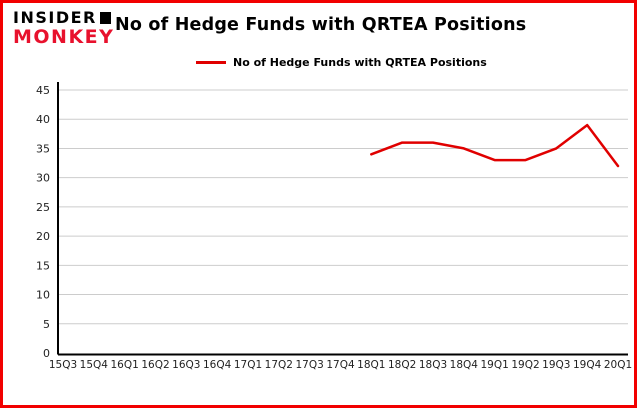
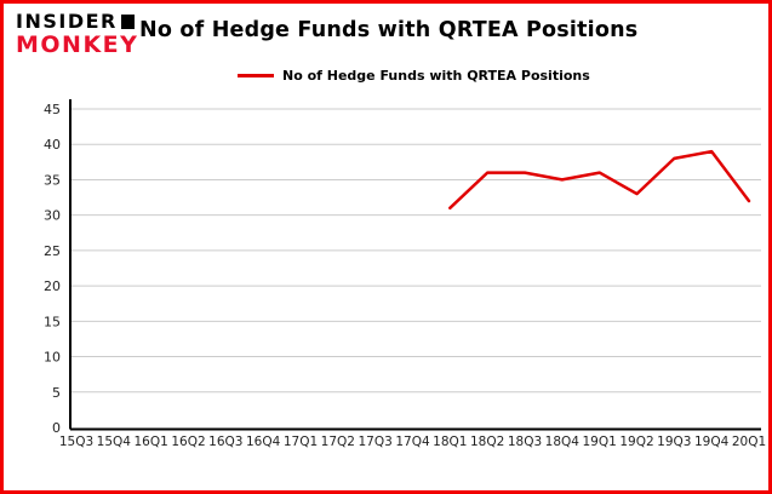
18Q1: 34 -> 31
19Q1: 33 -> 36
19Q3: 35 -> 38
